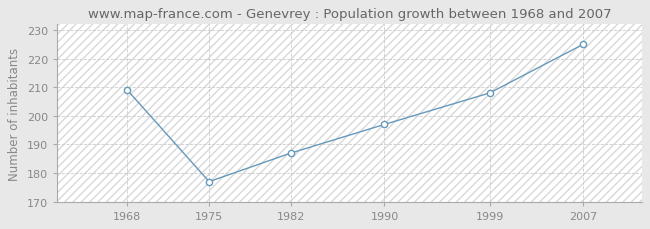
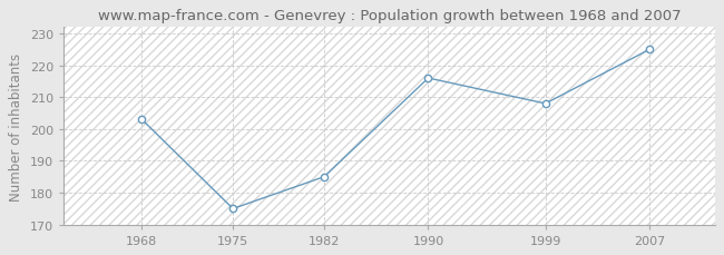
1968: 209 -> 203
1975: 177 -> 175
1982: 187 -> 185
1990: 197 -> 216
